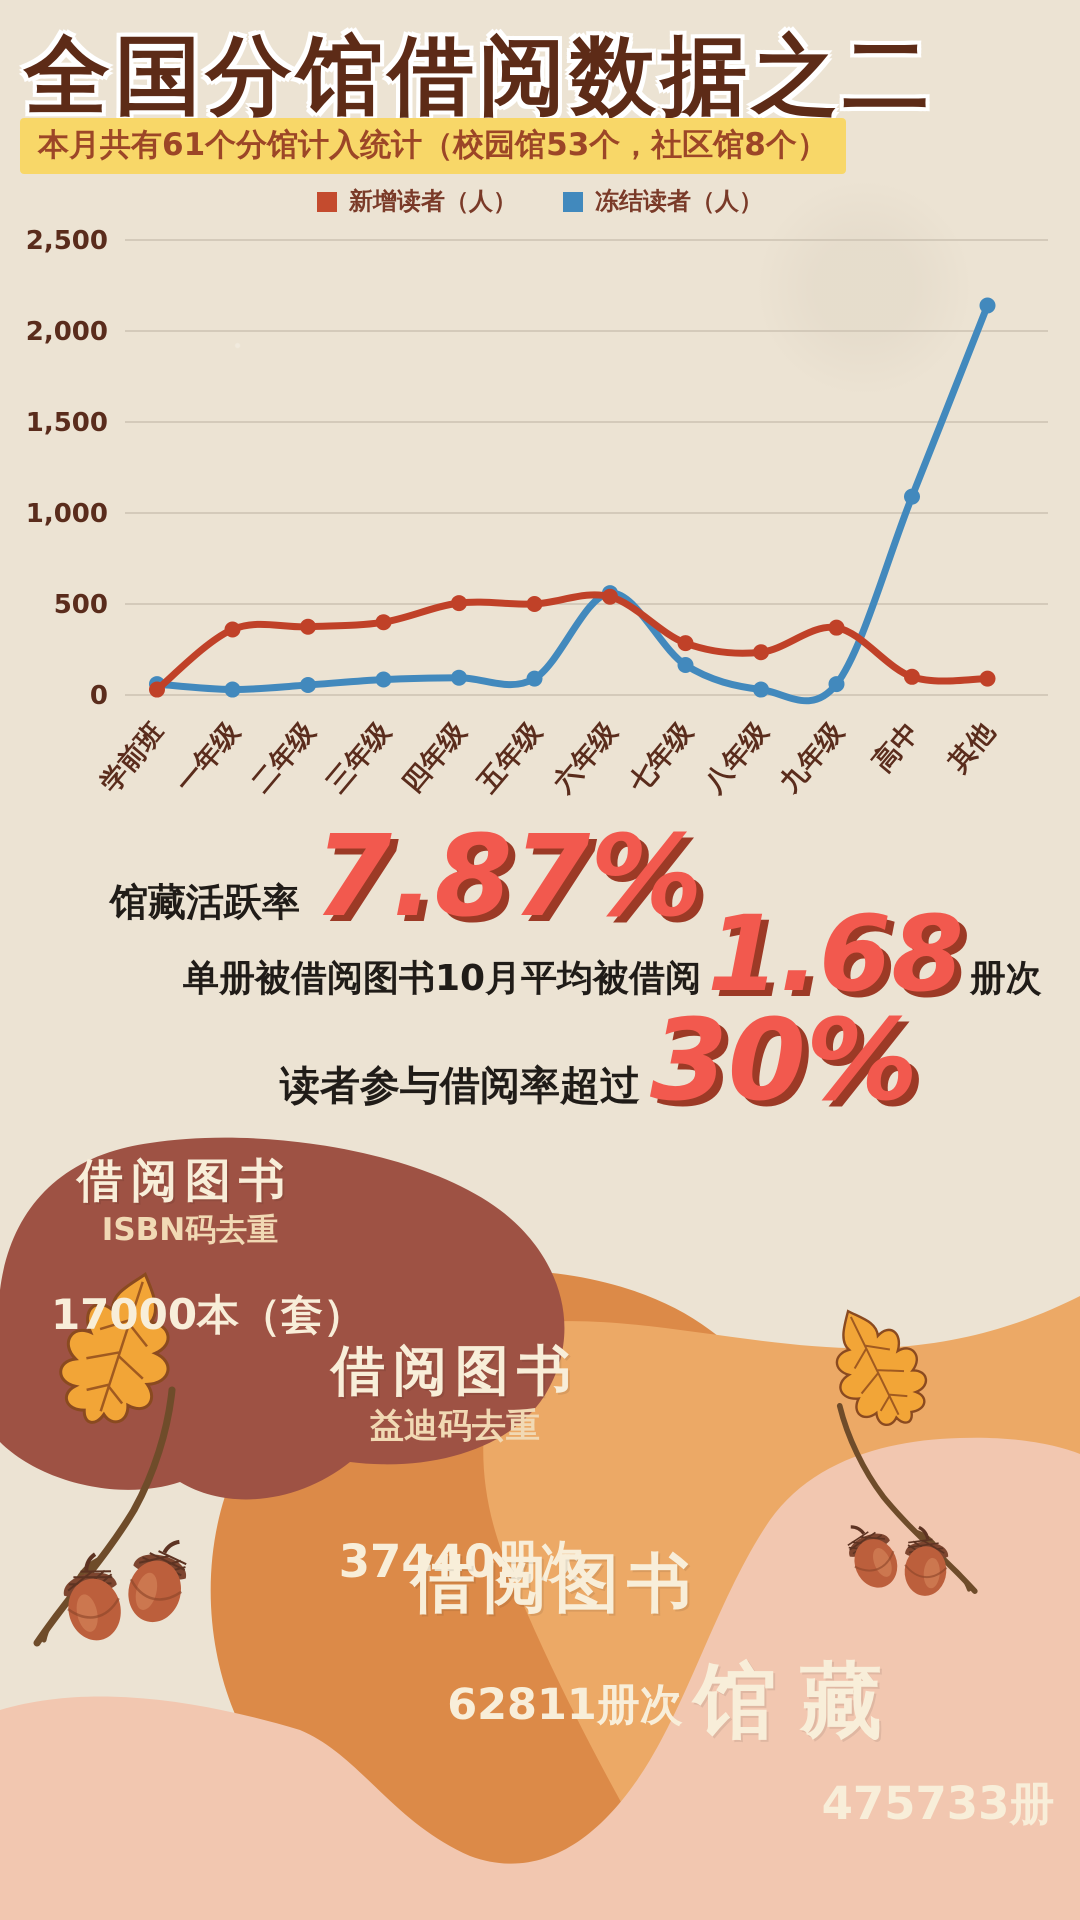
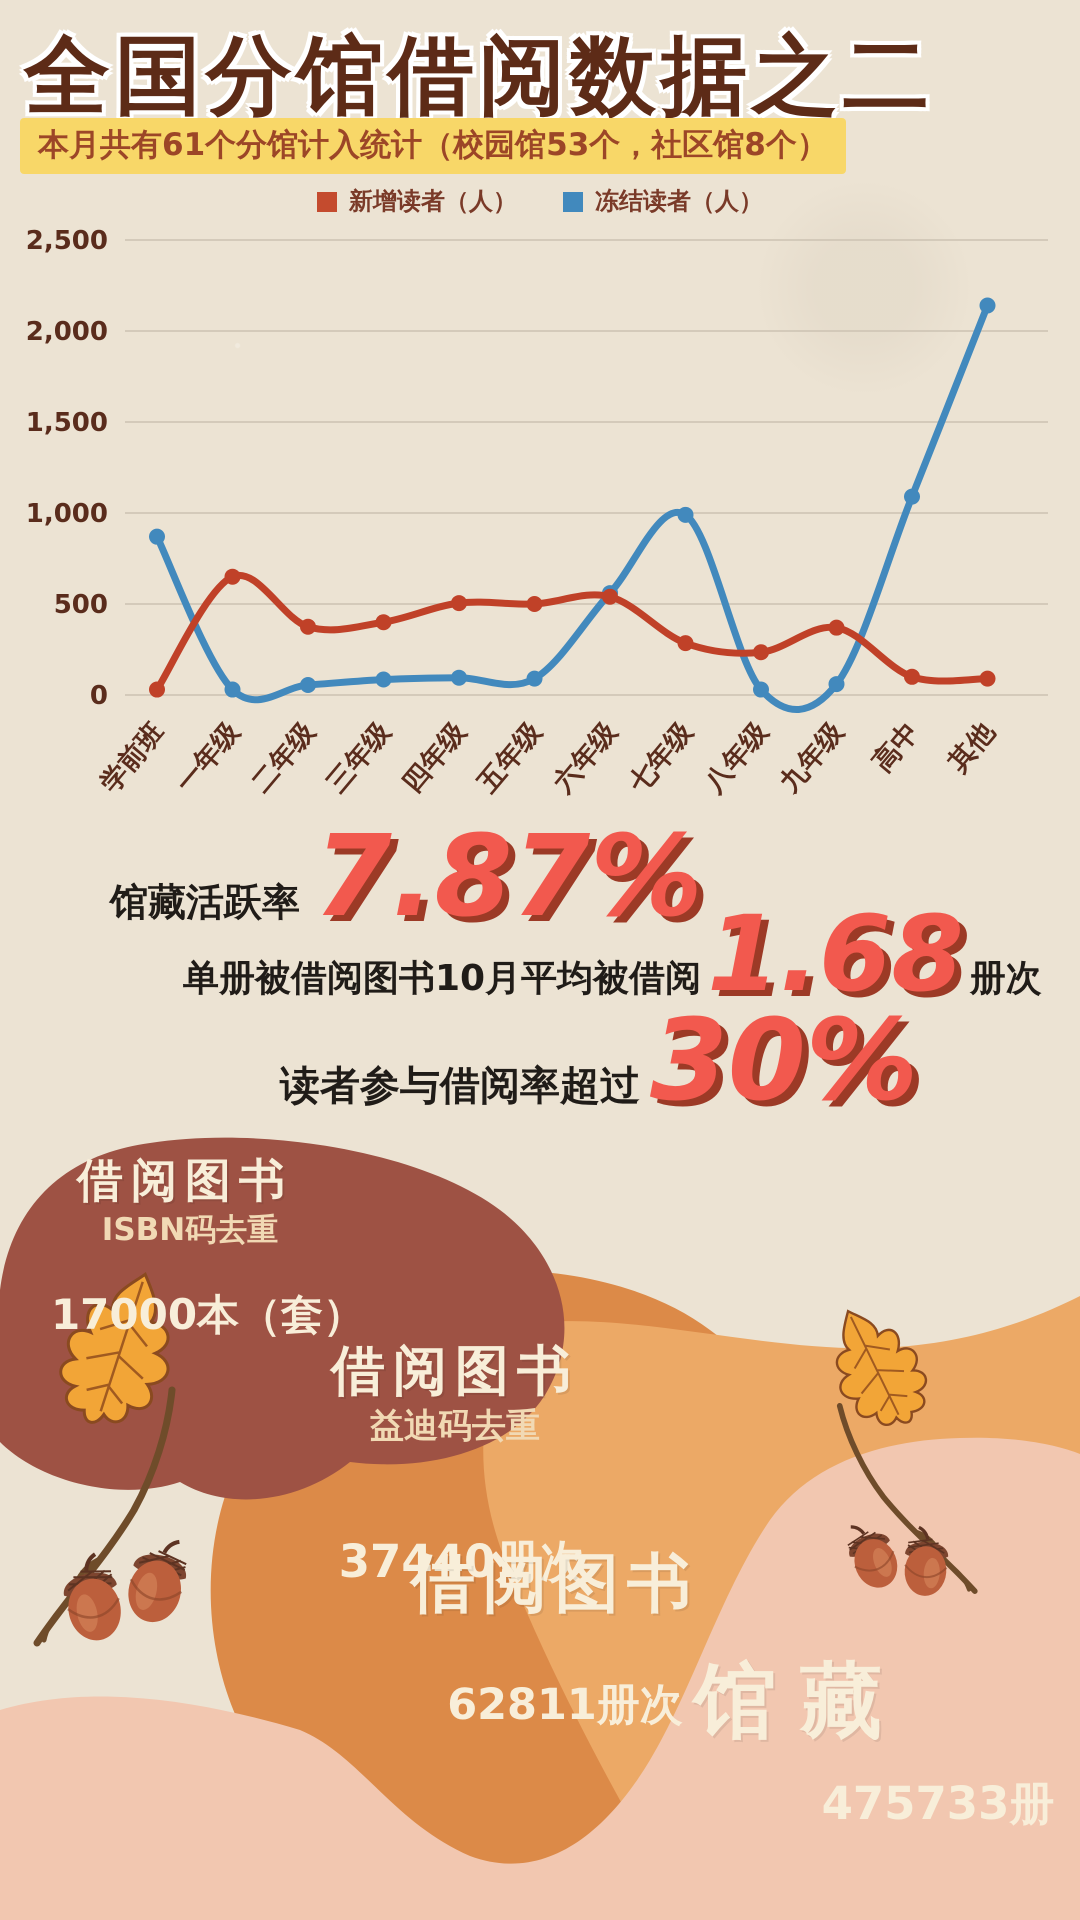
冻结读者（人）/学前班: 60 -> 870
新增读者（人）/一年级: 360 -> 650
冻结读者（人）/七年级: 160 -> 990
